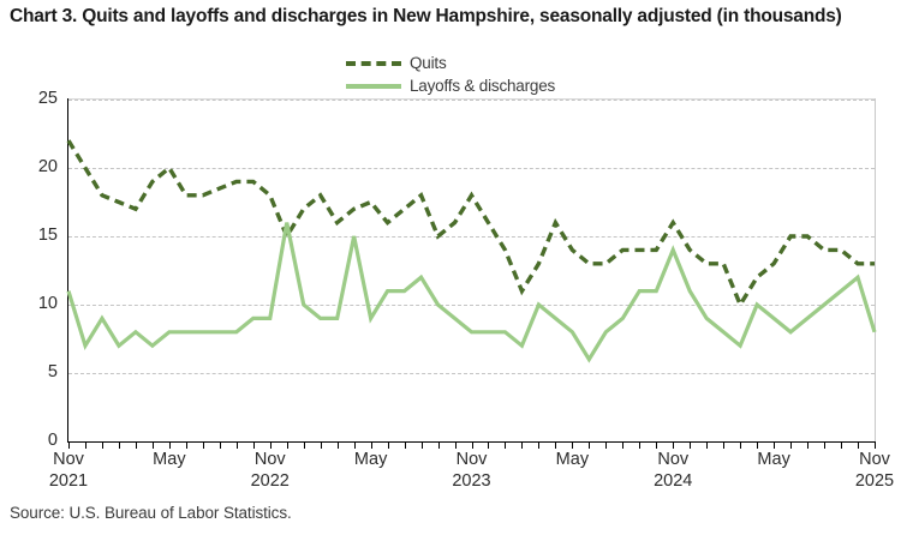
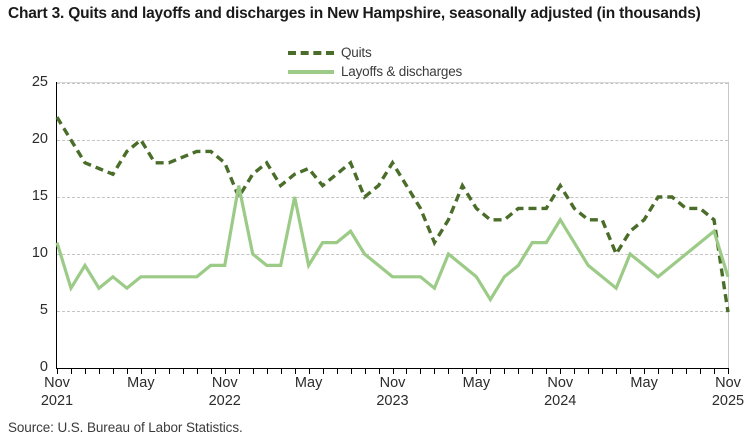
Layoffs & discharges/Nov 2024: 14 -> 13
Quits/Nov 2025: 13.0 -> 4.9
